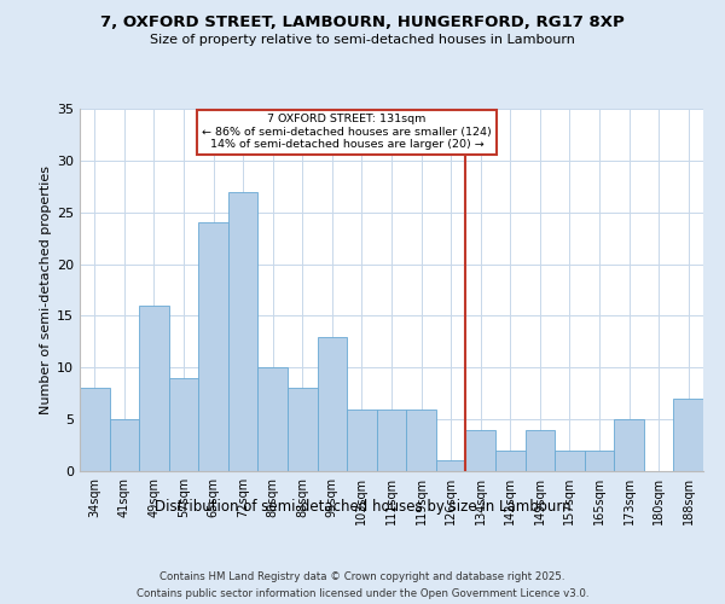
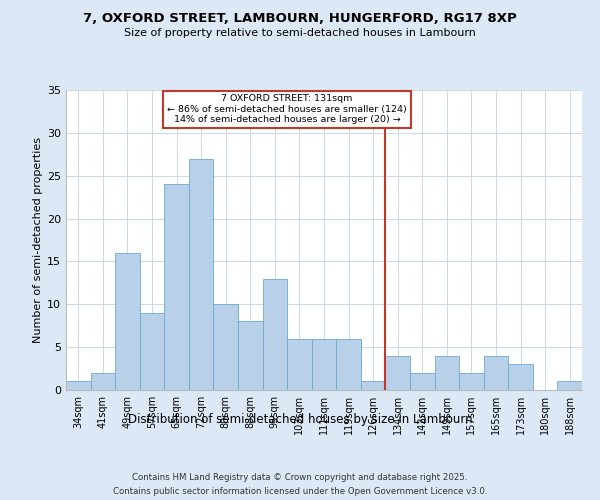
34sqm: 8 -> 1
41sqm: 5 -> 2
165sqm: 2 -> 4
173sqm: 5 -> 3
188sqm: 7 -> 1
